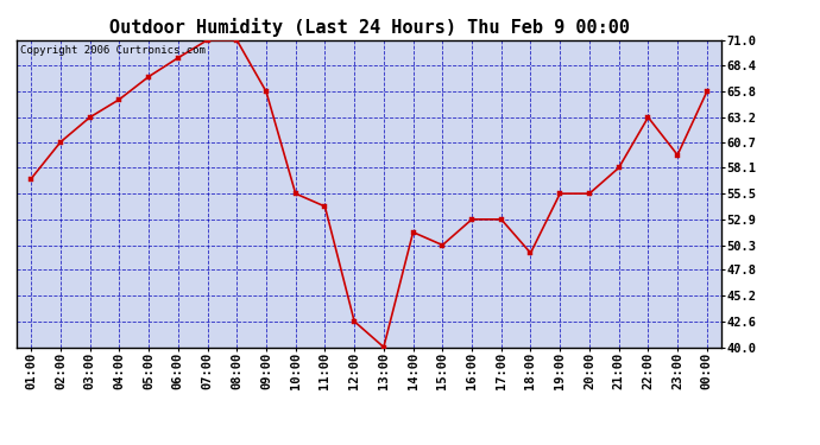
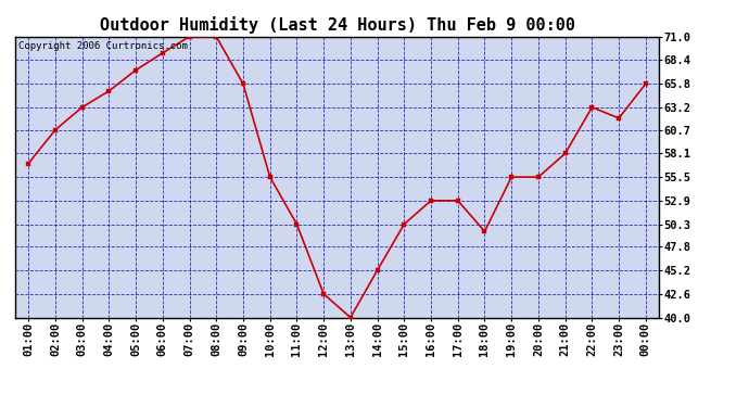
11:00: 54.2 -> 50.3
14:00: 51.6 -> 45.2
23:00: 59.4 -> 62.0
